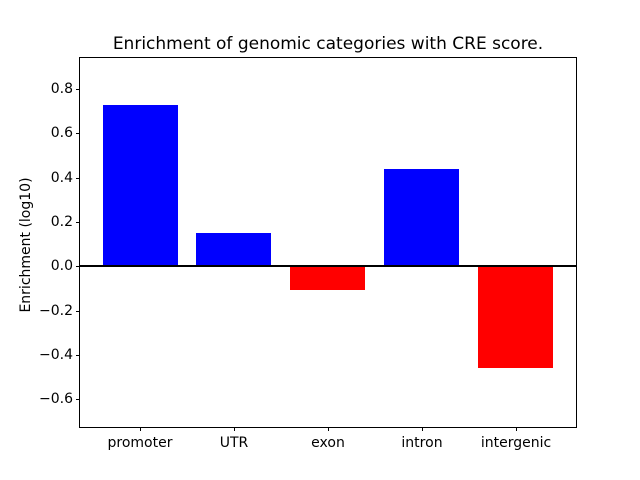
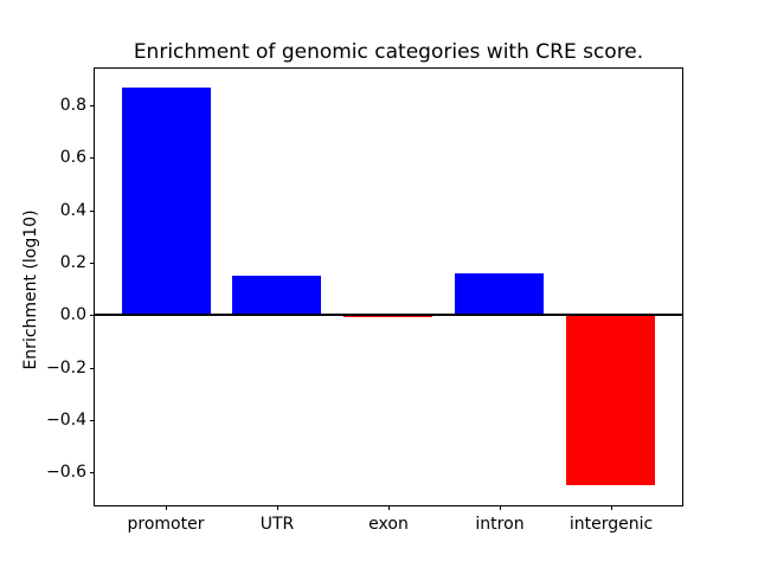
promoter: 0.73 -> 0.87
exon: -0.11 -> -0.01
intron: 0.44 -> 0.16
intergenic: -0.46 -> -0.65
